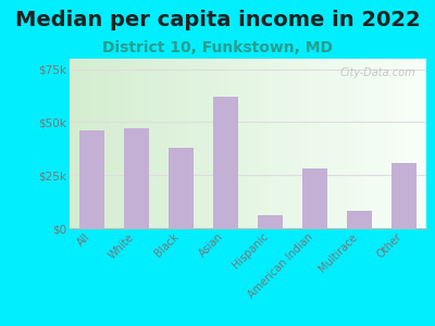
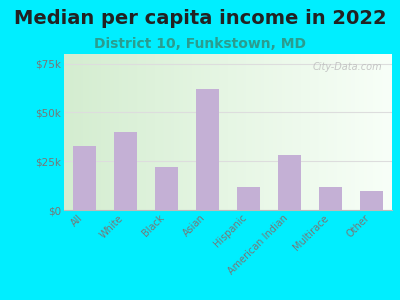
All: $46k -> $33k
White: $47k -> $40k
Black: $38k -> $22k
Hispanic: $6k -> $12k
Multirace: $8k -> $12k
Other: $31k -> $10k
